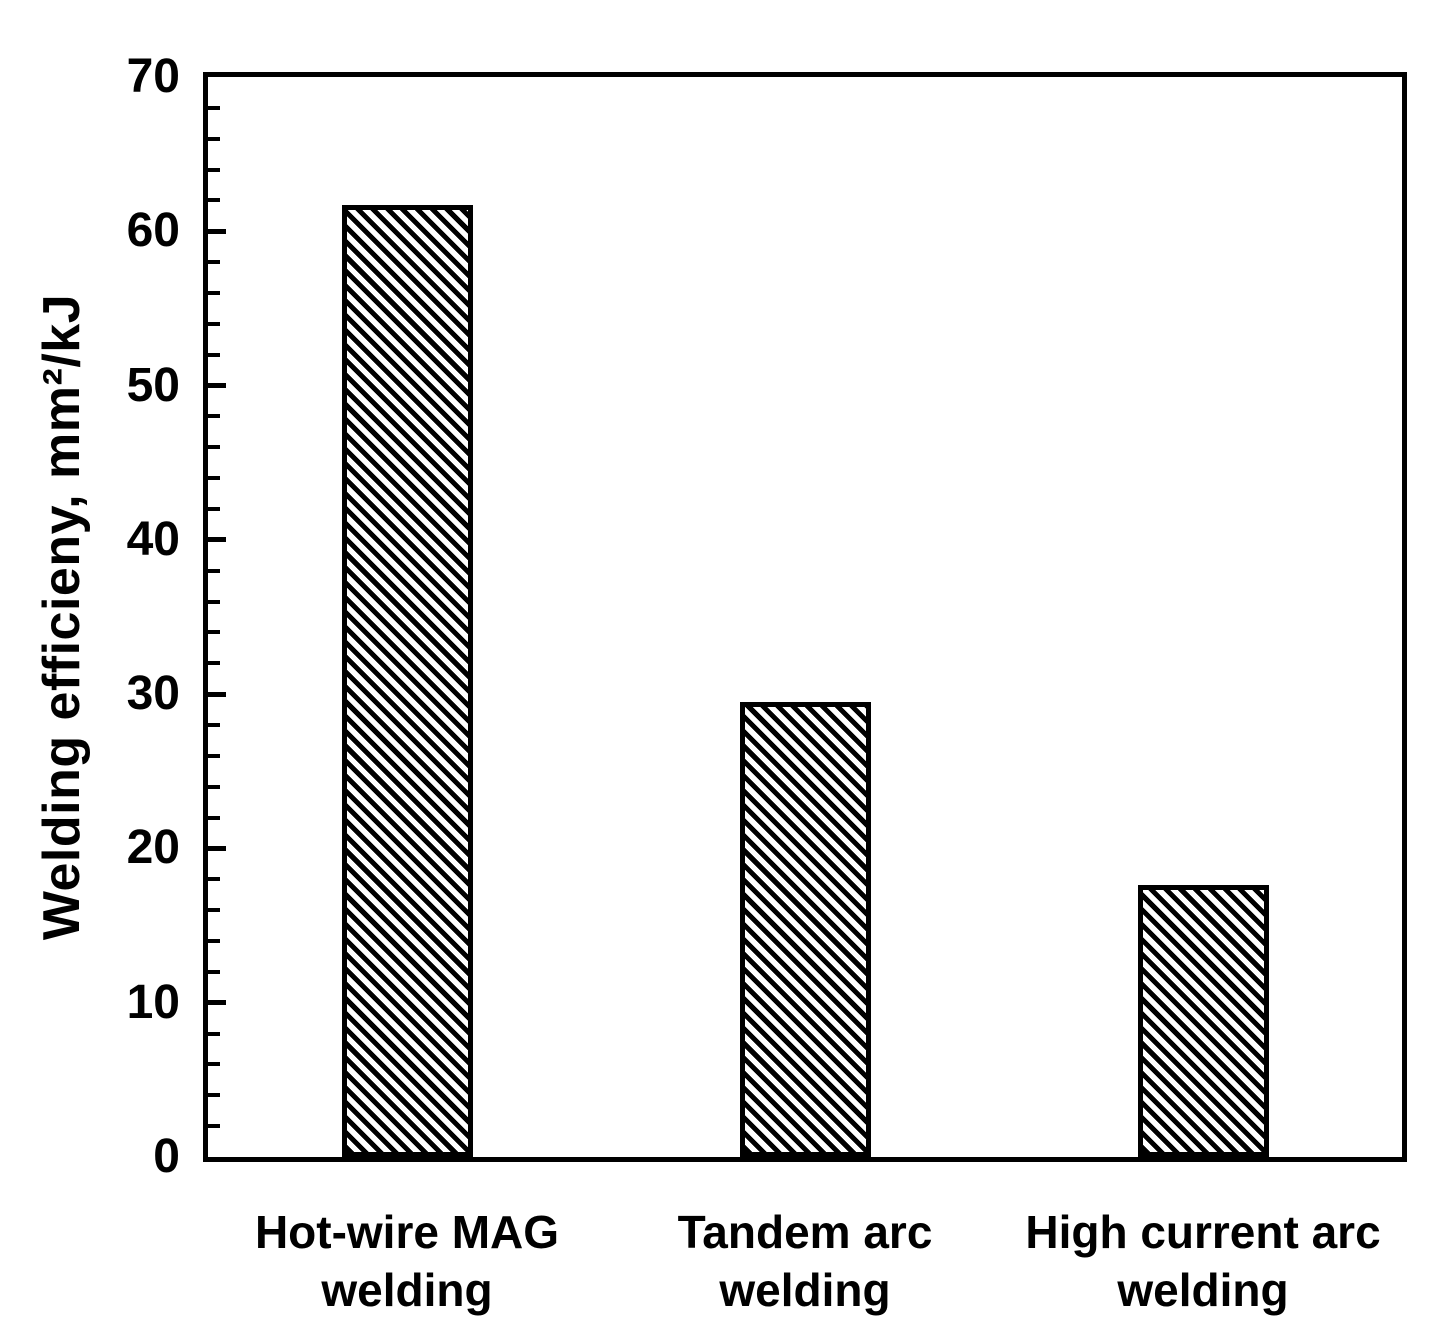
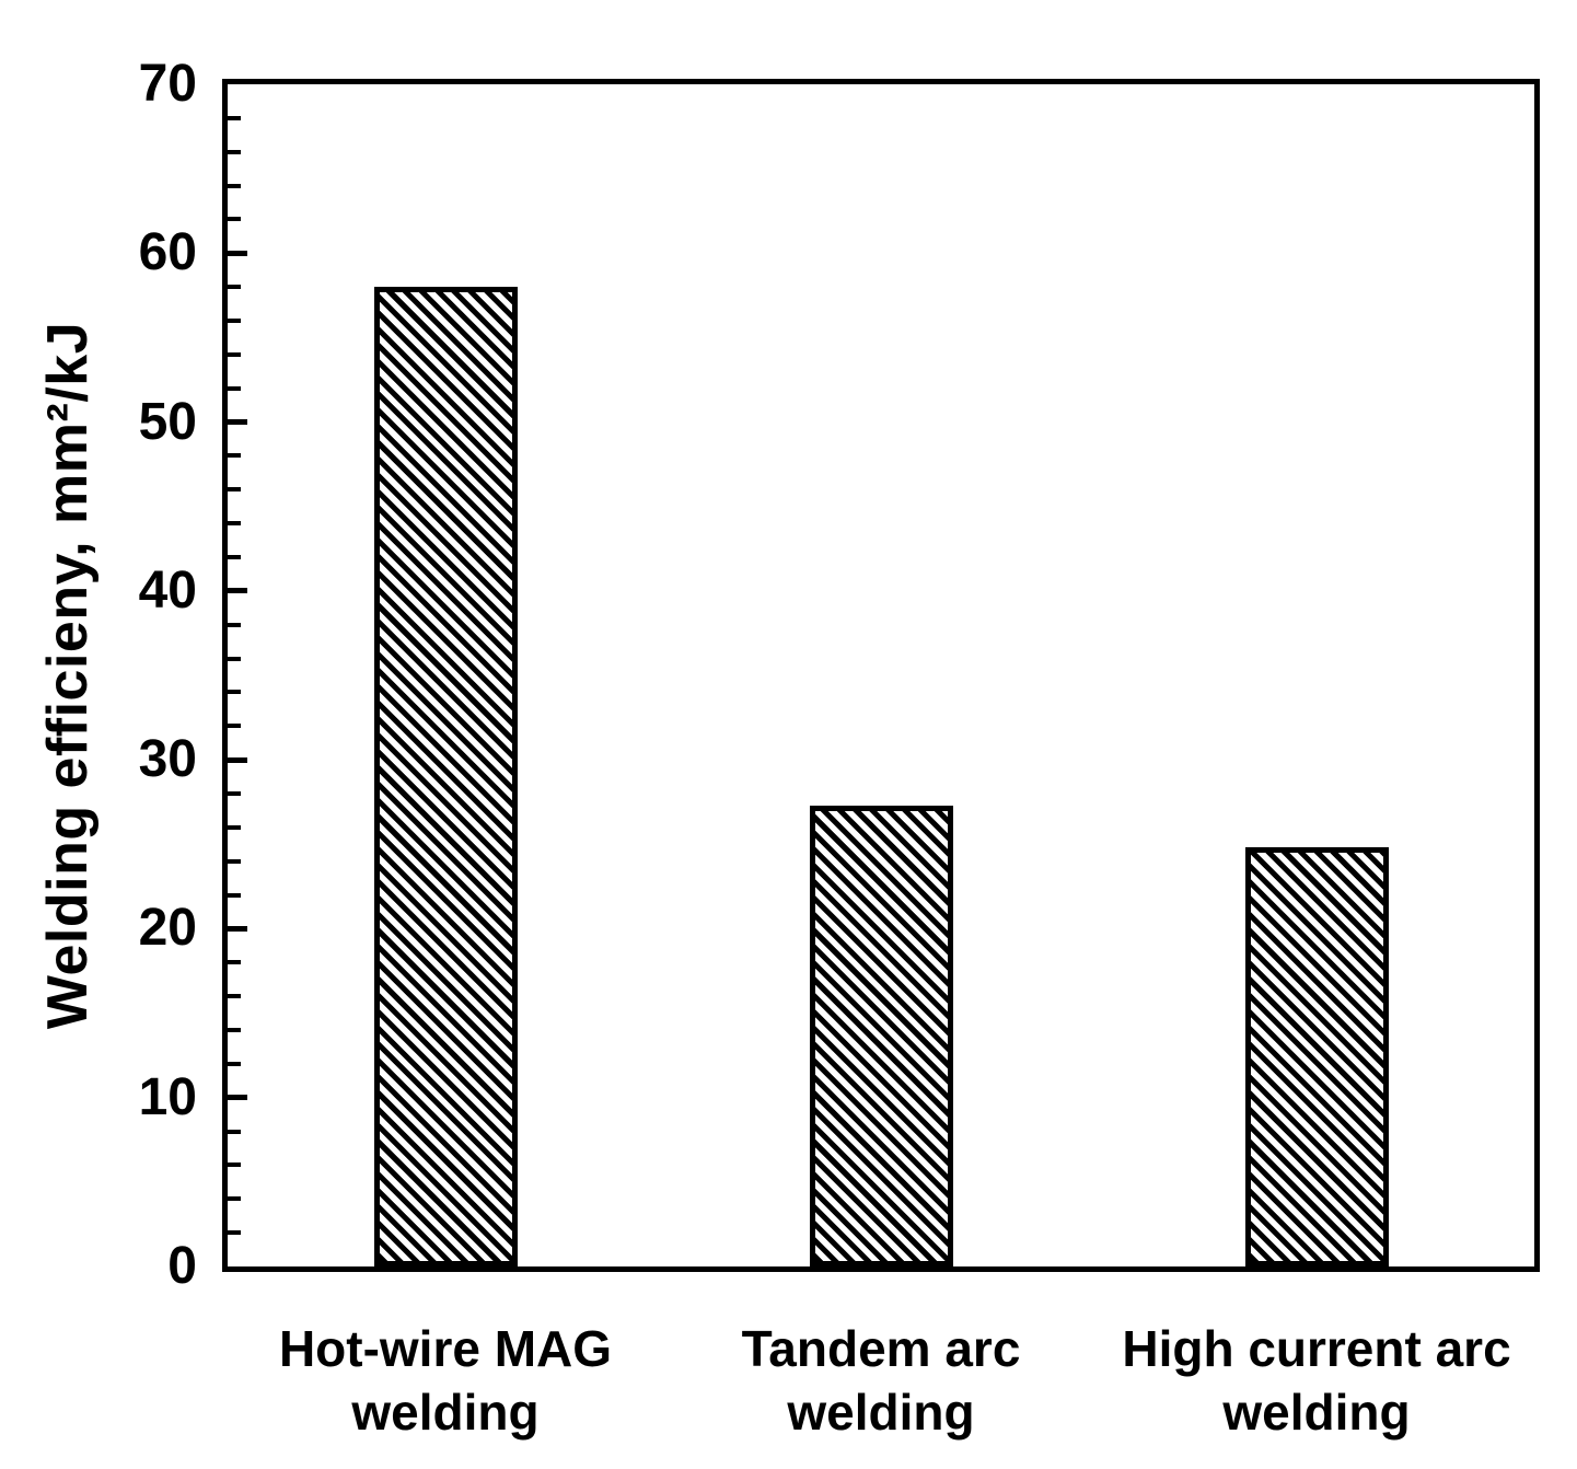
Hot-wire MAG welding: 61.7 -> 58.0
Tandem arc welding: 29.5 -> 27.3
High current arc welding: 17.6 -> 24.8
